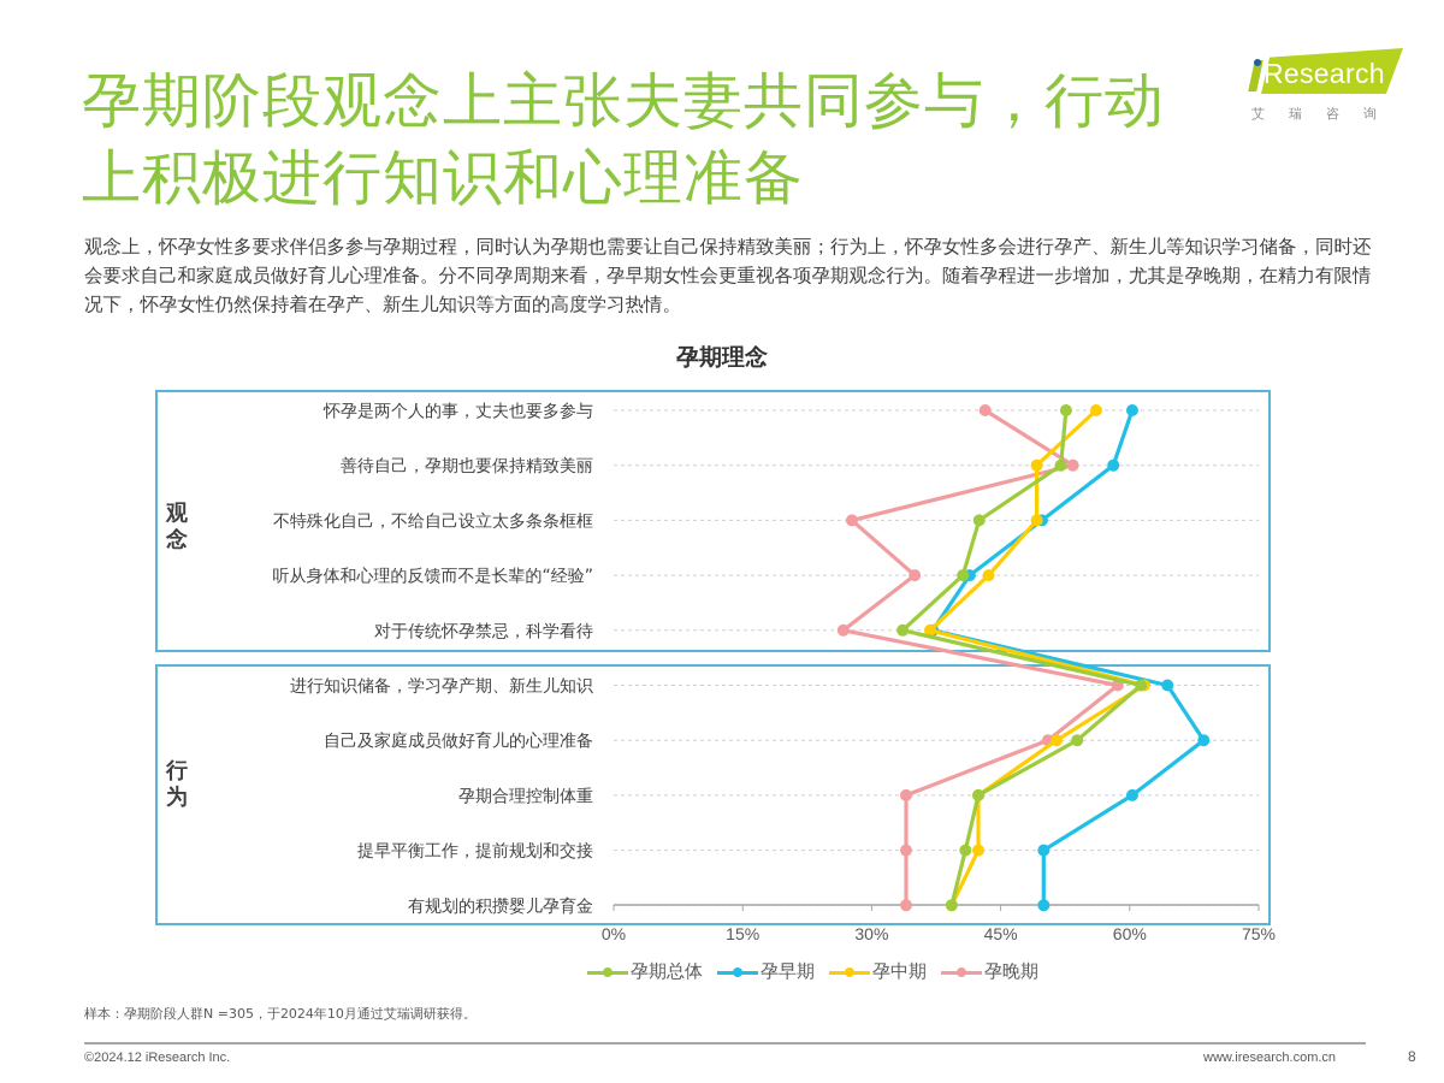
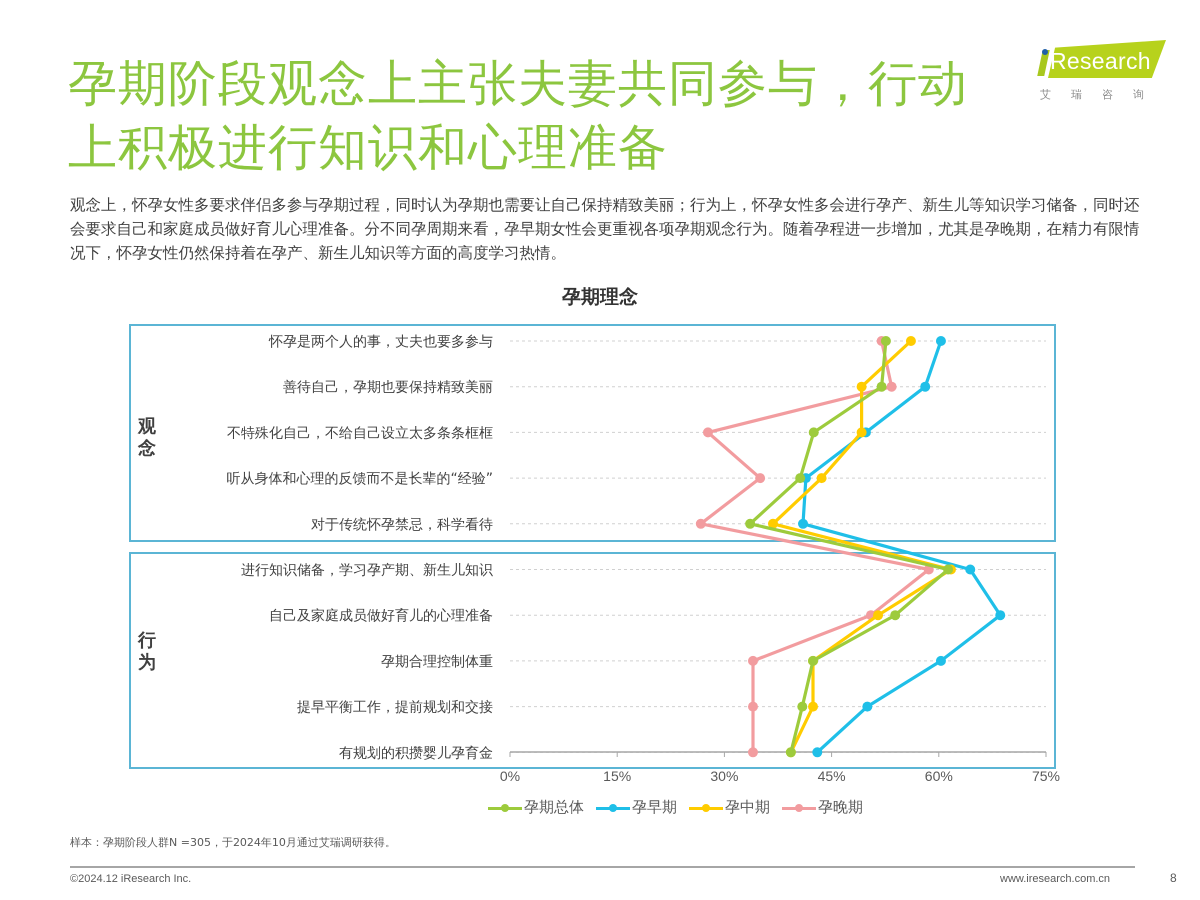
孕晚期/怀孕是两个人的事，丈夫也要多参与: 43% -> 52%
孕早期/对于传统怀孕禁忌，科学看待: 37% -> 41%
孕早期/有规划的积攒婴儿孕育金: 50% -> 43%
